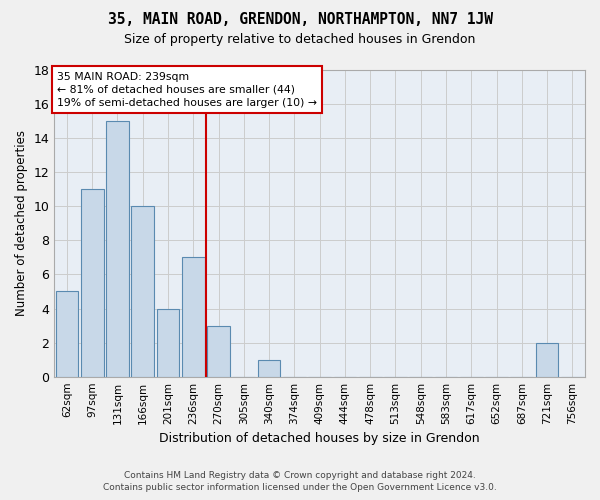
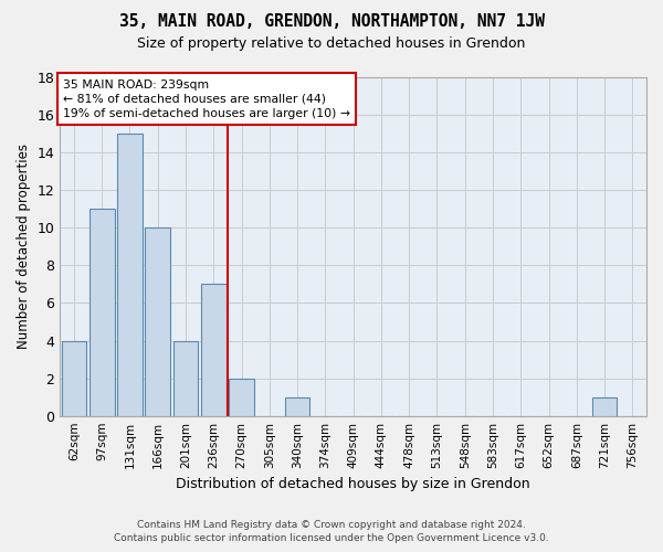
62sqm: 5 -> 4
270sqm: 3 -> 2
721sqm: 2 -> 1
